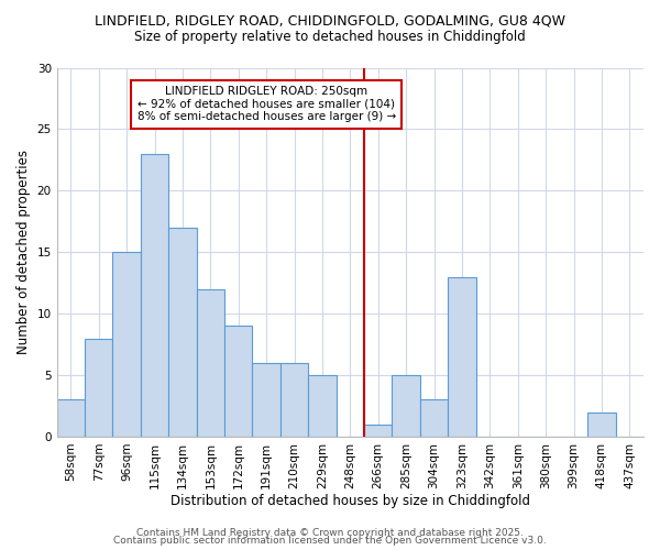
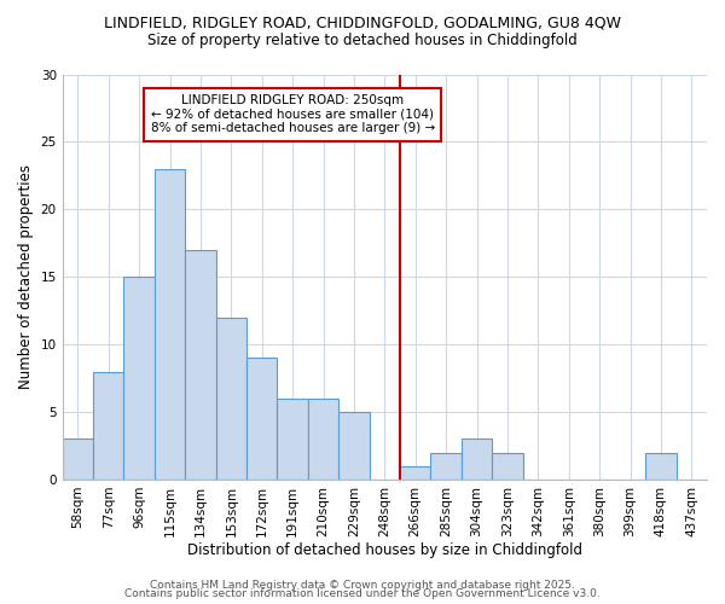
285sqm: 5 -> 2
323sqm: 13 -> 2
